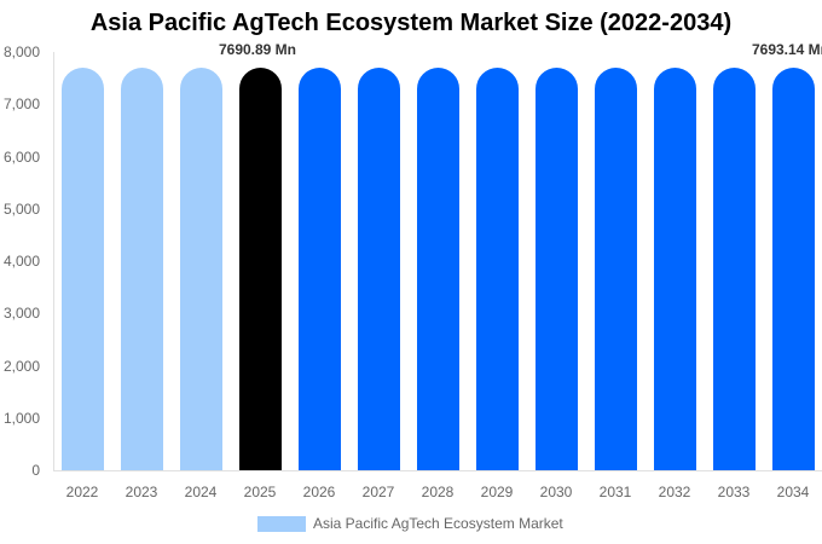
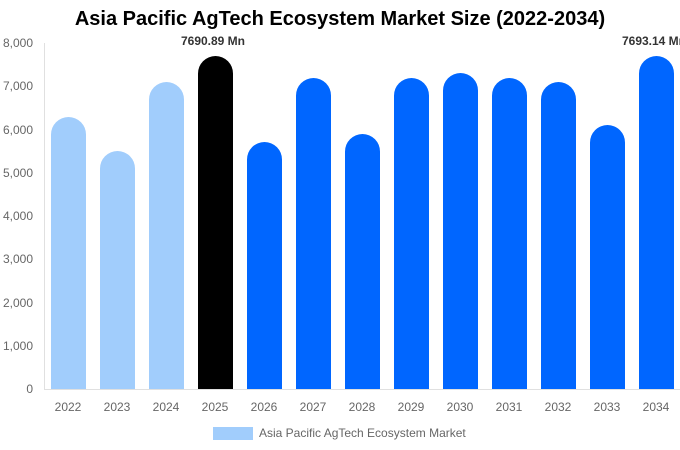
2022: 7700 -> 6300
2023: 7700 -> 5500
2024: 7700 -> 7100
2026: 7700 -> 5700
2027: 7700 -> 7200
2028: 7700 -> 5900
2029: 7700 -> 7200
2030: 7700 -> 7300
2031: 7700 -> 7200
2032: 7700 -> 7100
2033: 7700 -> 6100
